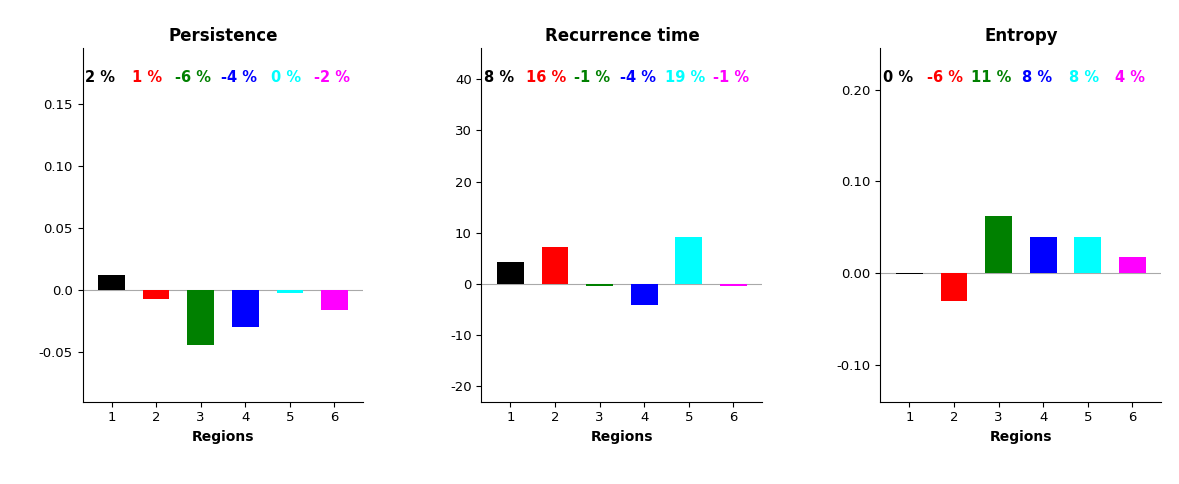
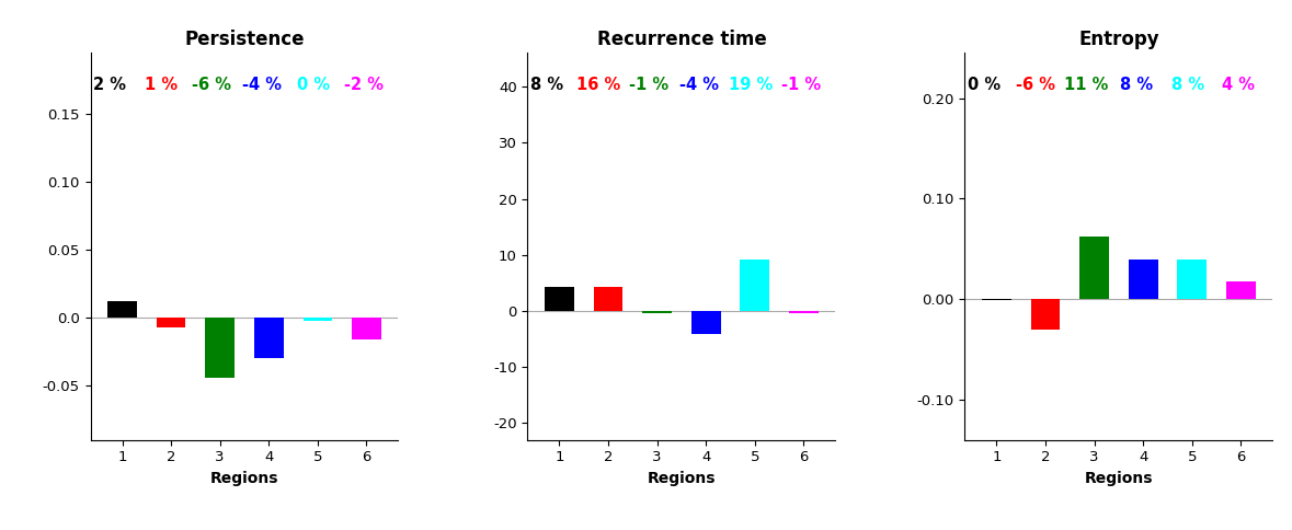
Recurrence time/2: 7.2 -> 4.2
